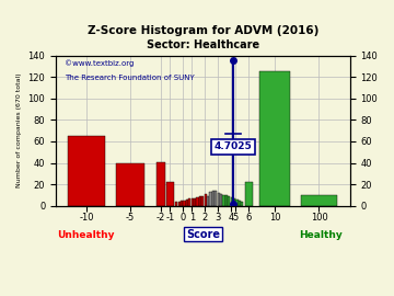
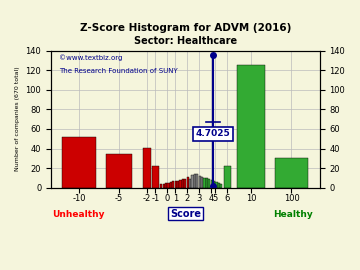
-10: 65 -> 52
-5: 40 -> 34
100: 10 -> 30
